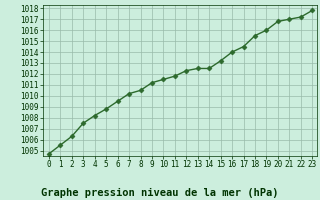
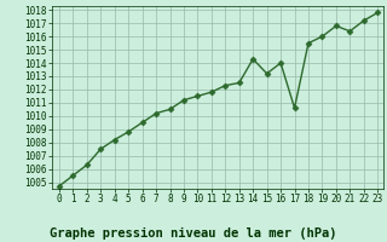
14: 1012.5 -> 1014.3
17: 1014.5 -> 1010.6
21: 1017.0 -> 1016.4
